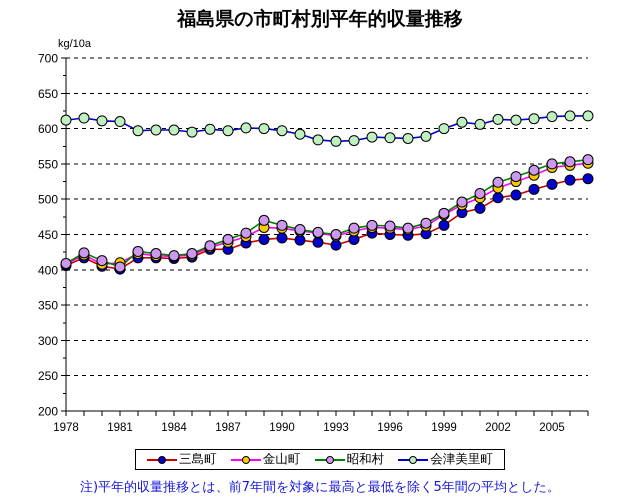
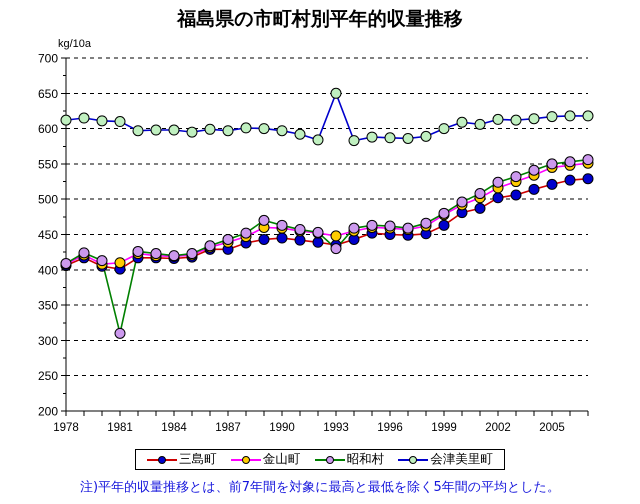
昭和村/1981: 400 -> 310
昭和村/1993: 450 -> 430
会津美里町/1993: 580 -> 650
